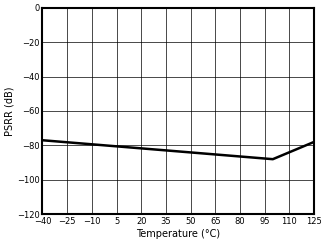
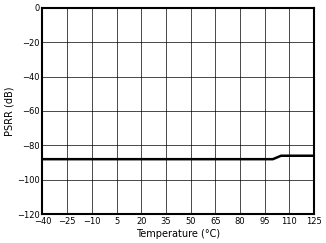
−40: -77 -> -88
125: -78 -> -86
